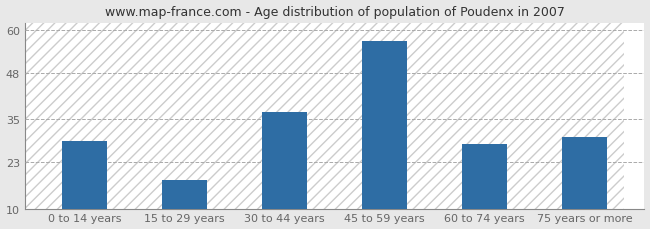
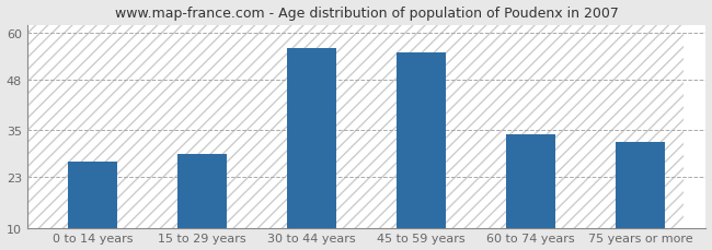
0 to 14 years: 29 -> 27
15 to 29 years: 18 -> 29
30 to 44 years: 37 -> 56
45 to 59 years: 57 -> 55
60 to 74 years: 28 -> 34
75 years or more: 30 -> 32
